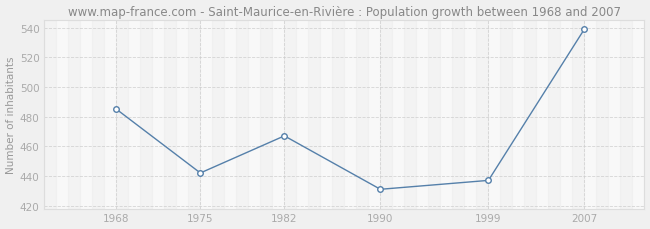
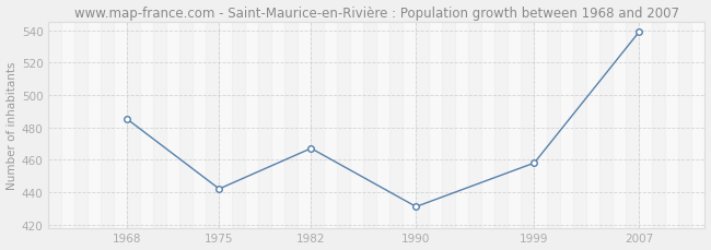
1999: 437 -> 458
